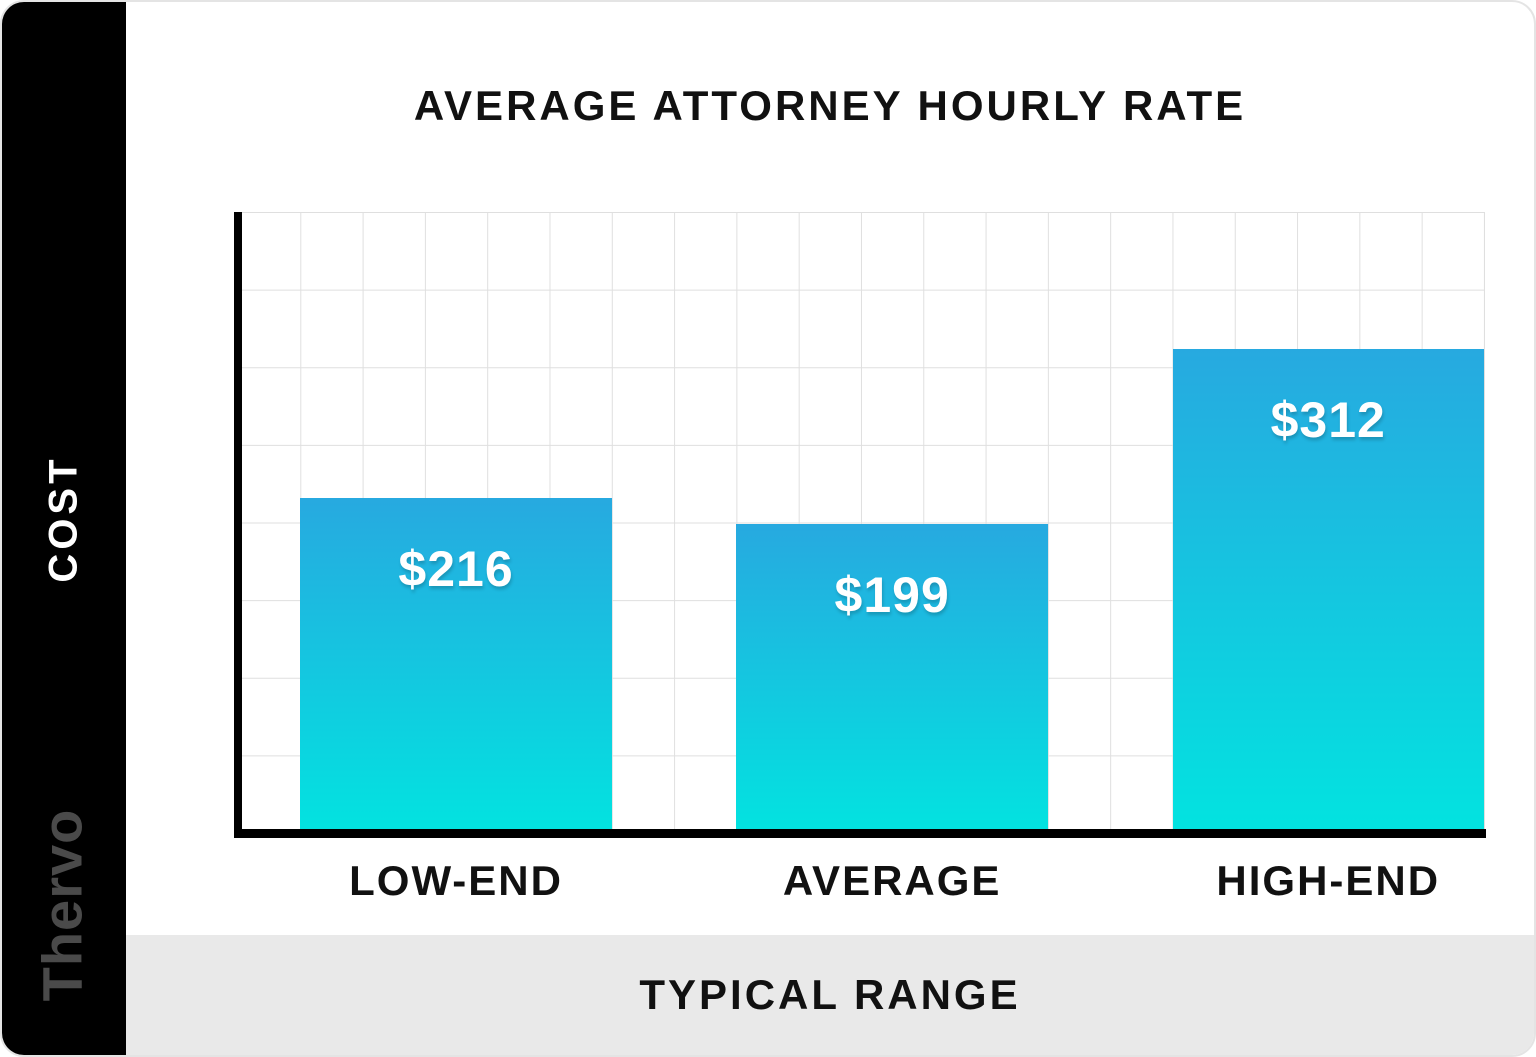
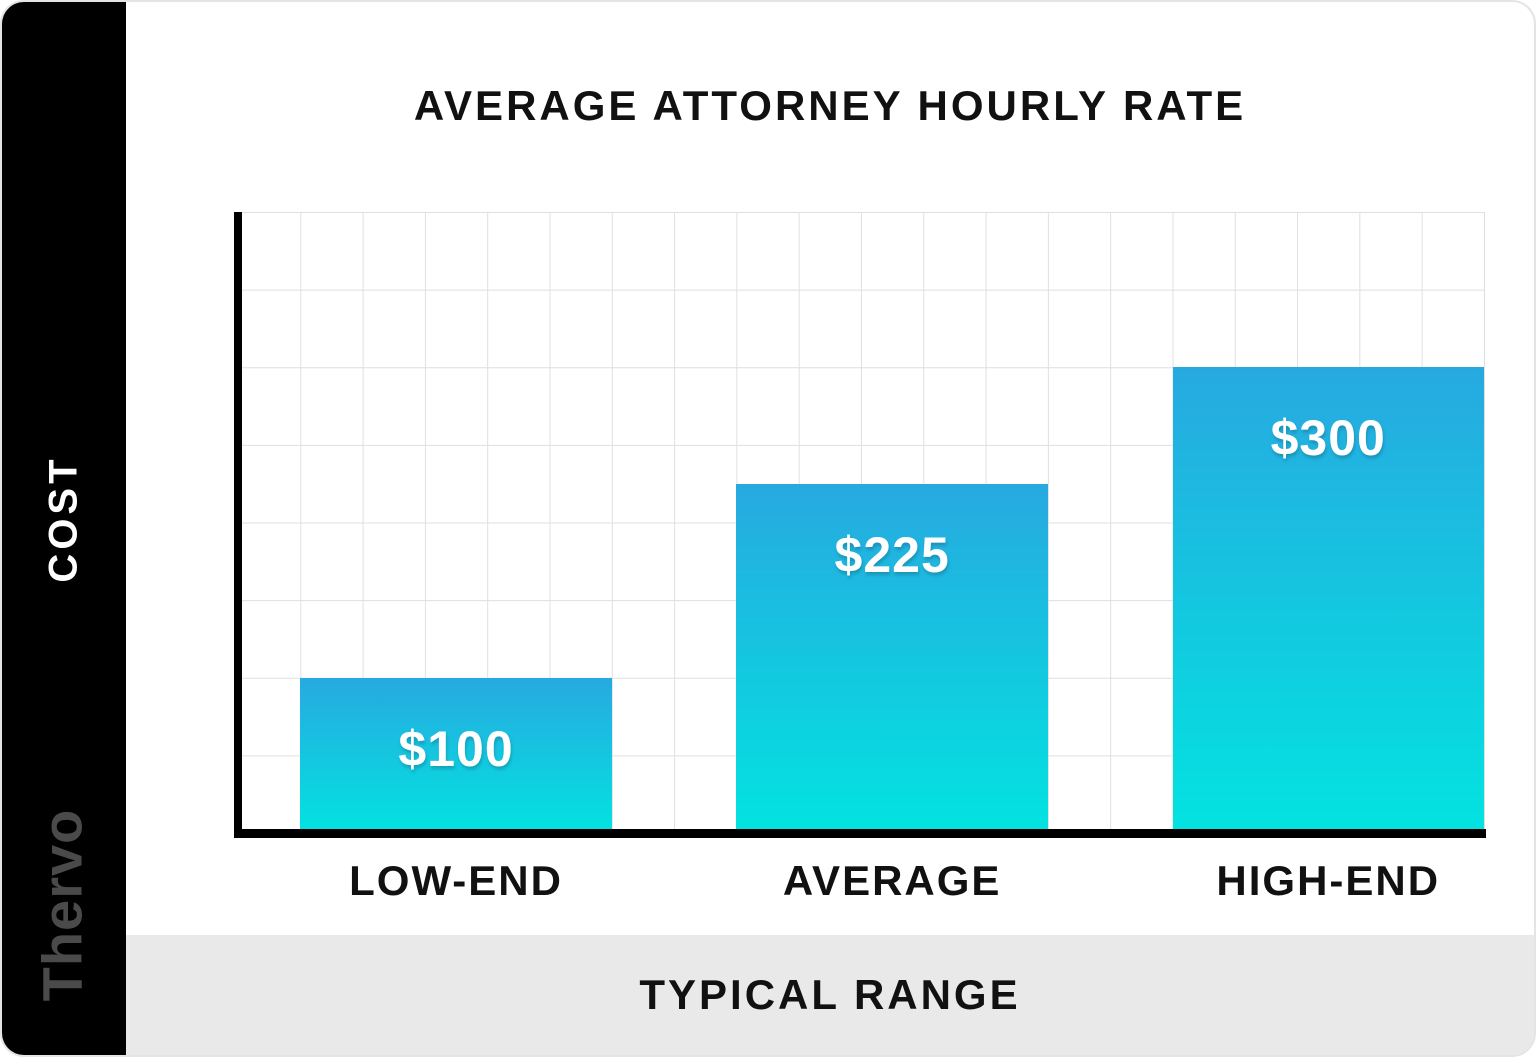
LOW-END: $216 -> $100
AVERAGE: $199 -> $225
HIGH-END: $312 -> $300
